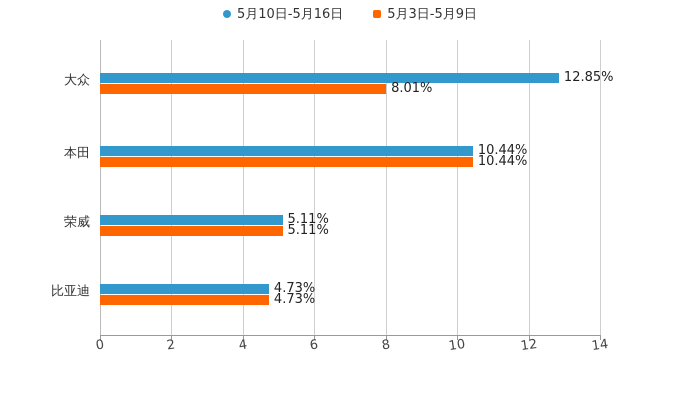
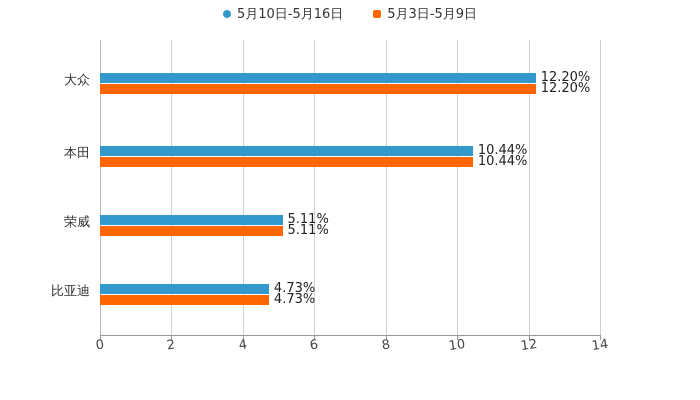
5月10日-5月16日/大众: 12.85% -> 12.20%
5月3日-5月9日/大众: 8.01% -> 12.20%
